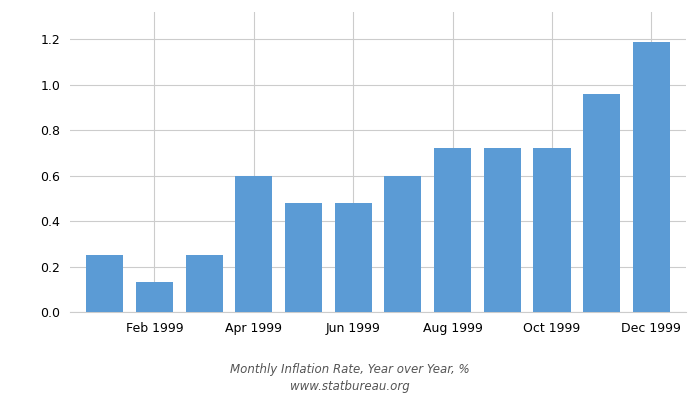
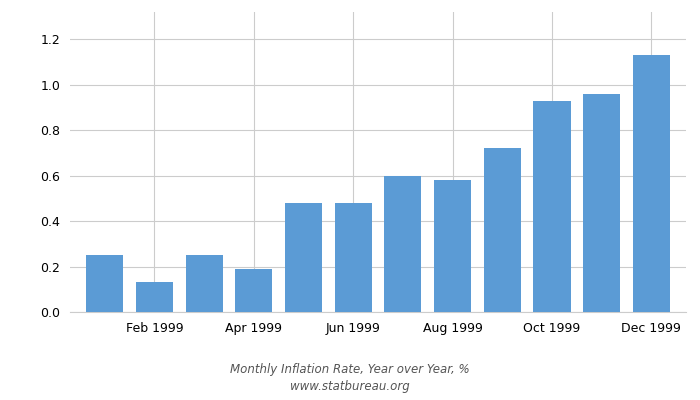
Apr 1999: 0.60 -> 0.19
Aug 1999: 0.72 -> 0.58
Oct 1999: 0.72 -> 0.93
Dec 1999: 1.19 -> 1.13
